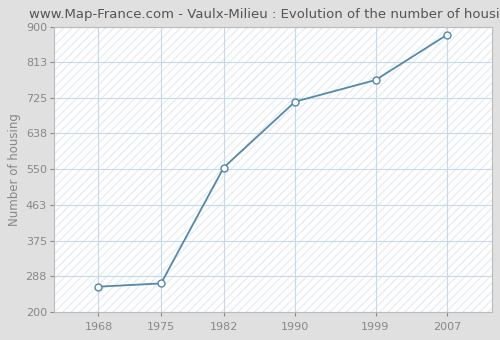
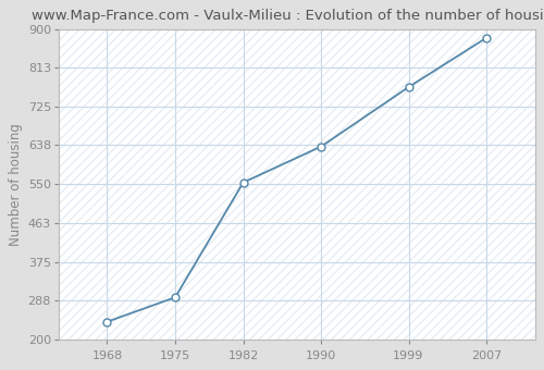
1968: 262 -> 240
1975: 270 -> 295
1990: 716 -> 635
